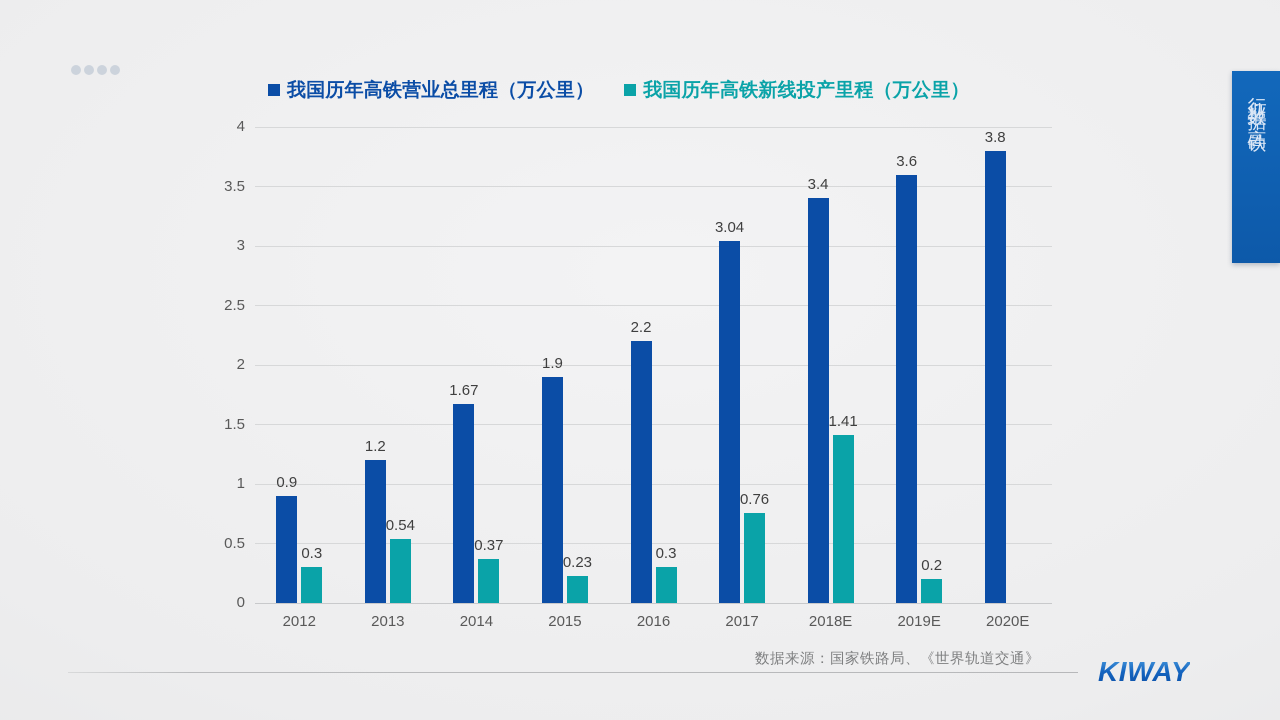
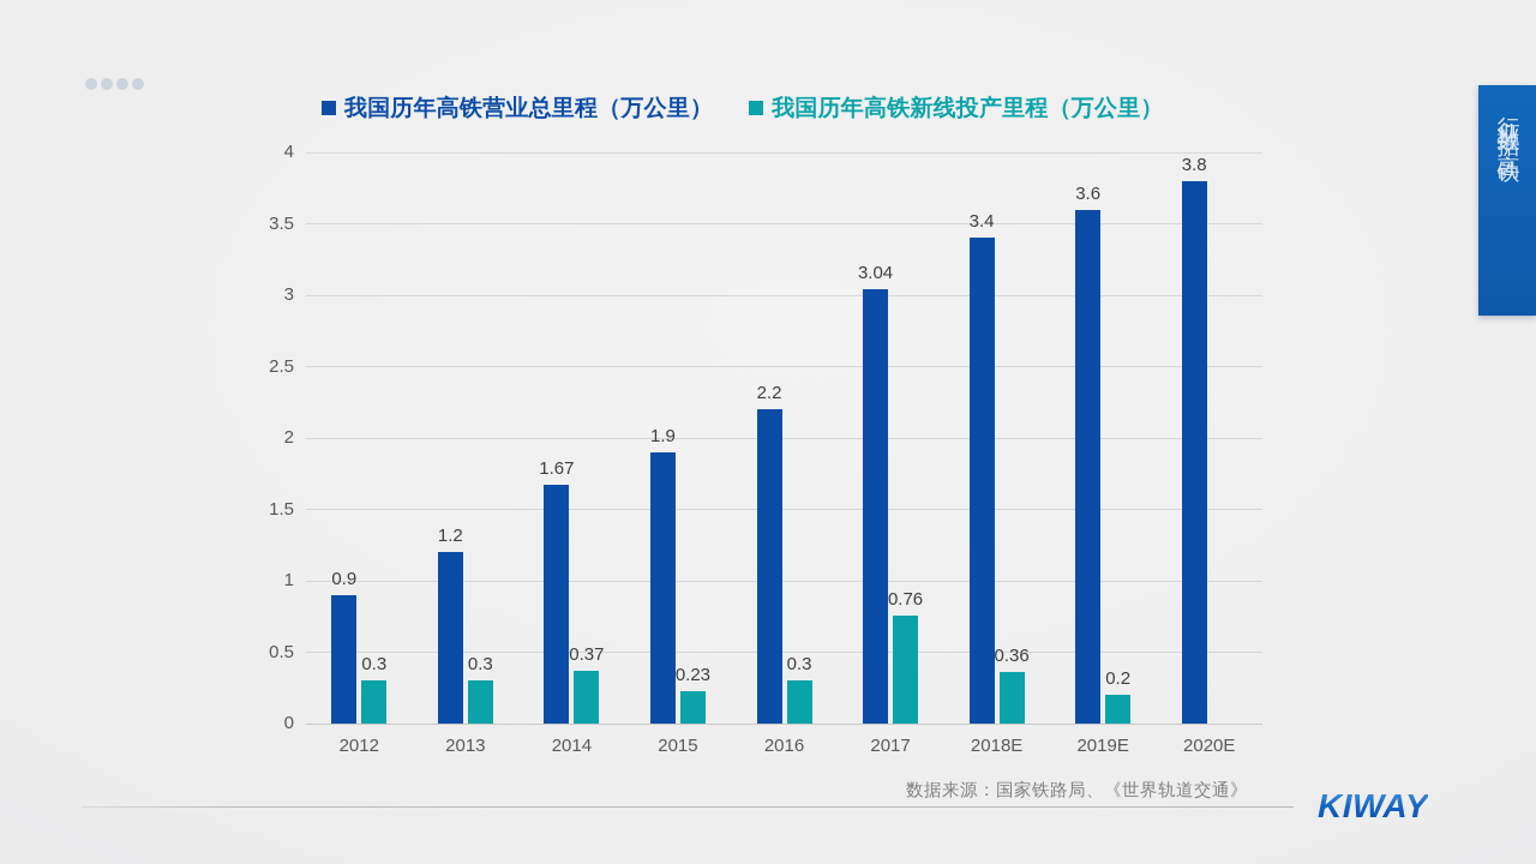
我国历年高铁新线投产里程（万公里）/2013: 0.54 -> 0.3
我国历年高铁新线投产里程（万公里）/2018E: 1.41 -> 0.36
